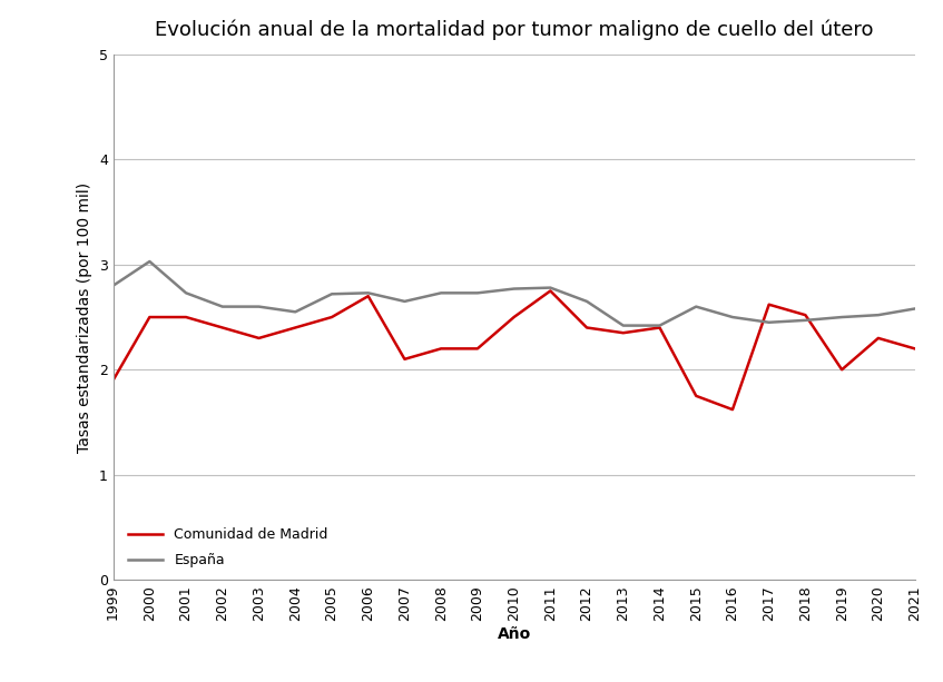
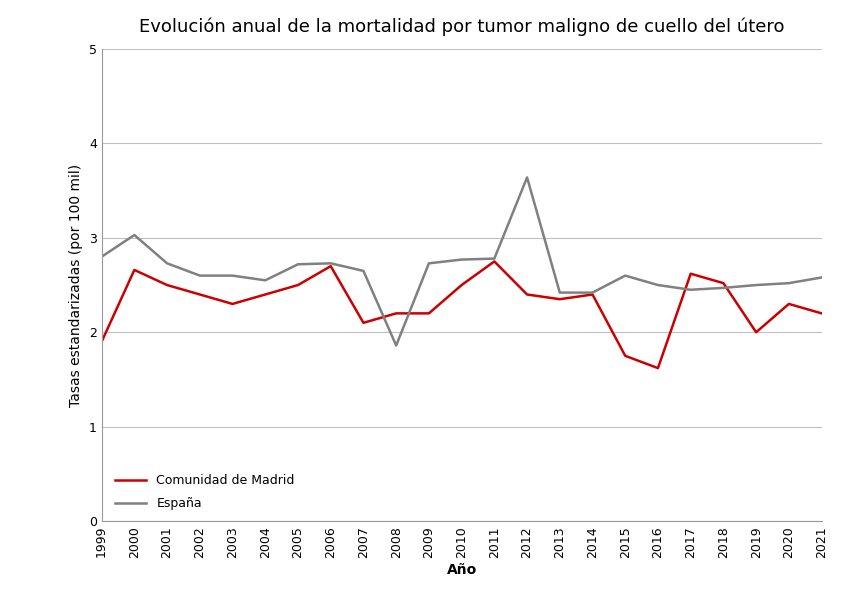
Comunidad de Madrid/2000: 2.50 -> 2.66
España/2008: 2.73 -> 1.86
España/2012: 2.65 -> 3.64
